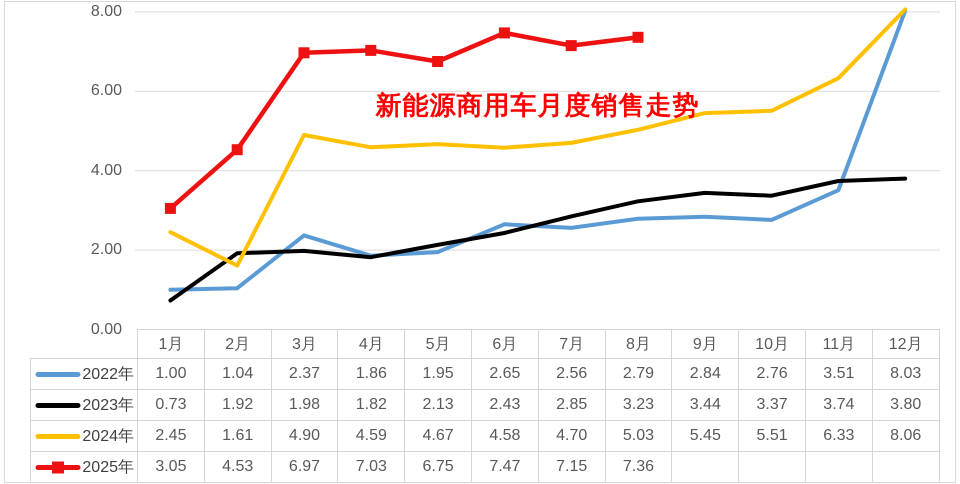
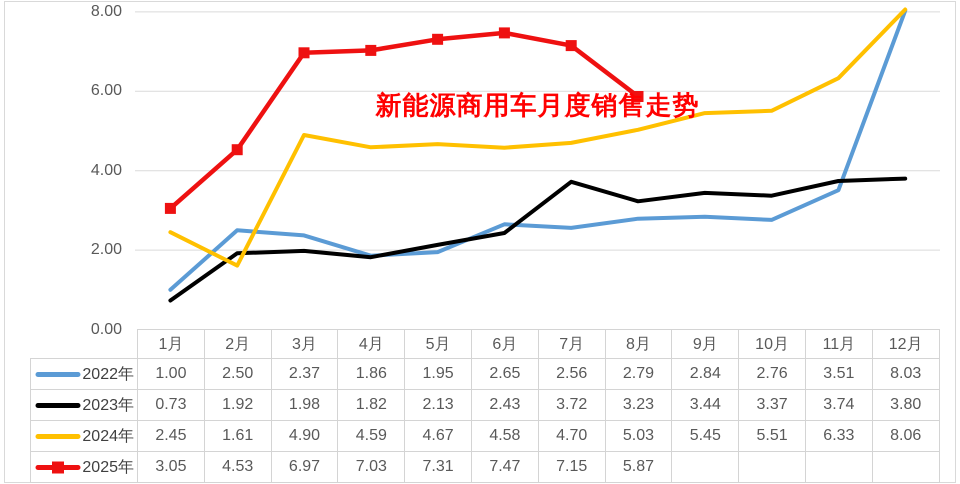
2022年/2月: 1.04 -> 2.50
2025年/5月: 6.75 -> 7.31
2023年/7月: 2.85 -> 3.72
2025年/8月: 7.36 -> 5.87
